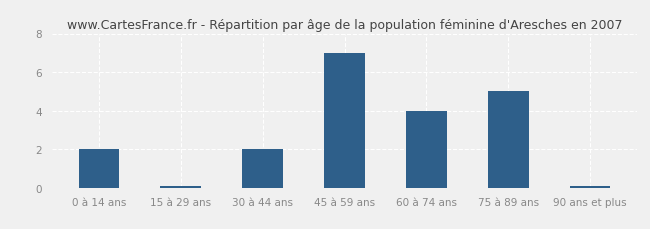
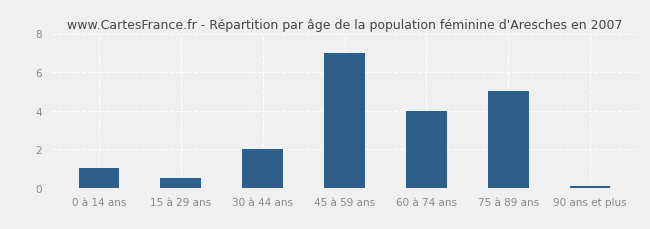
0 à 14 ans: 2.0 -> 1.0
15 à 29 ans: 0.1 -> 0.5
